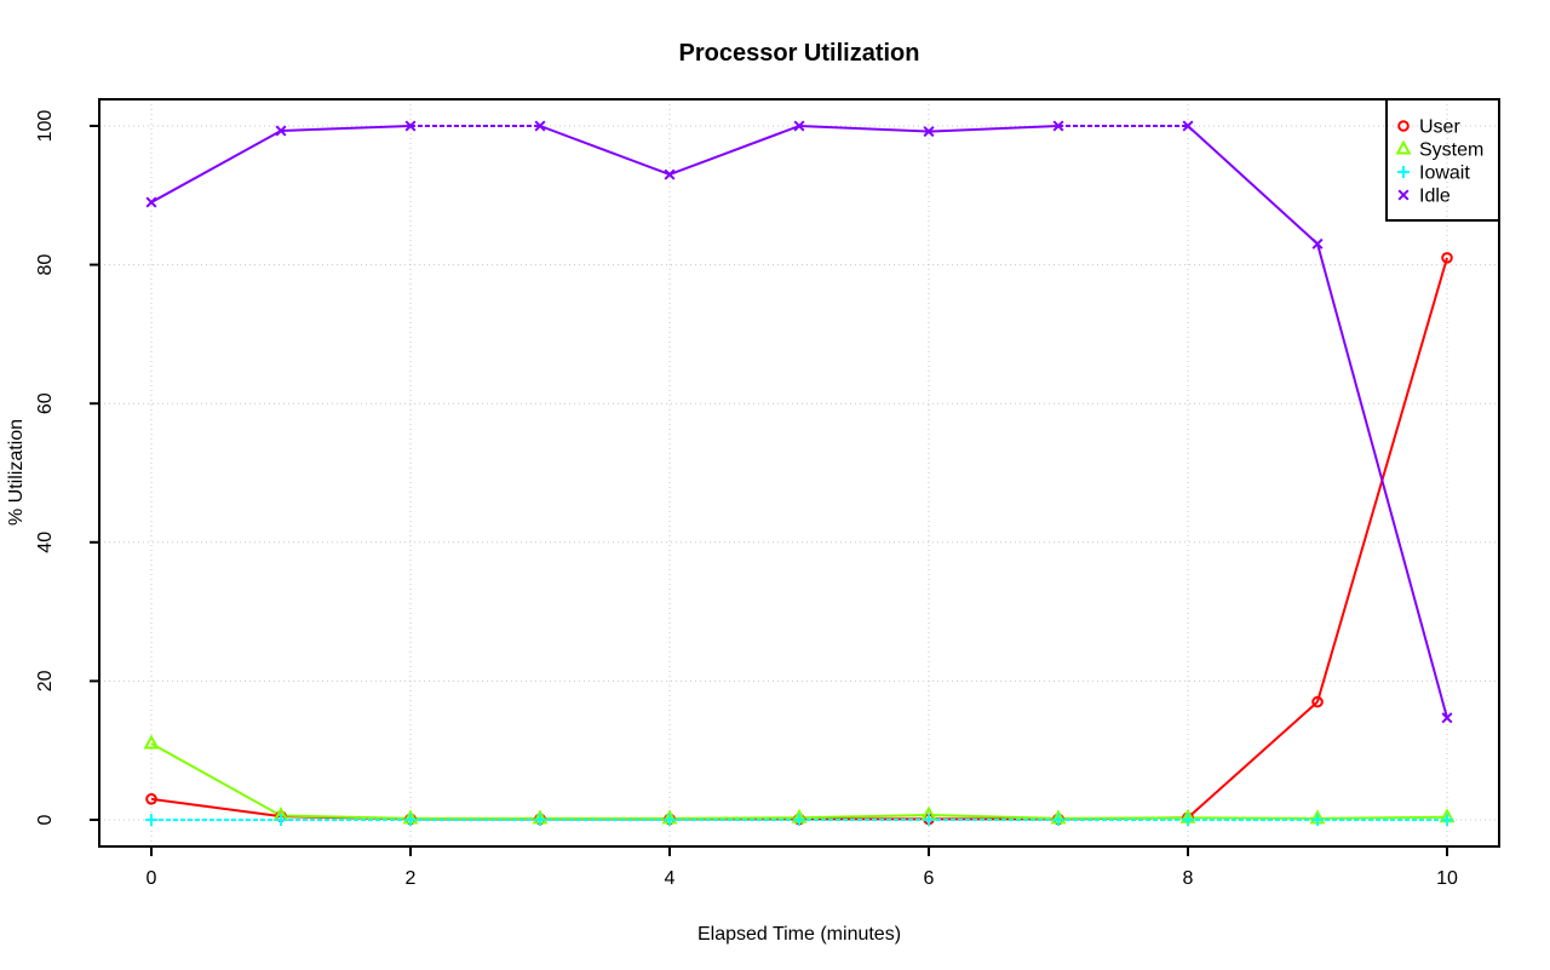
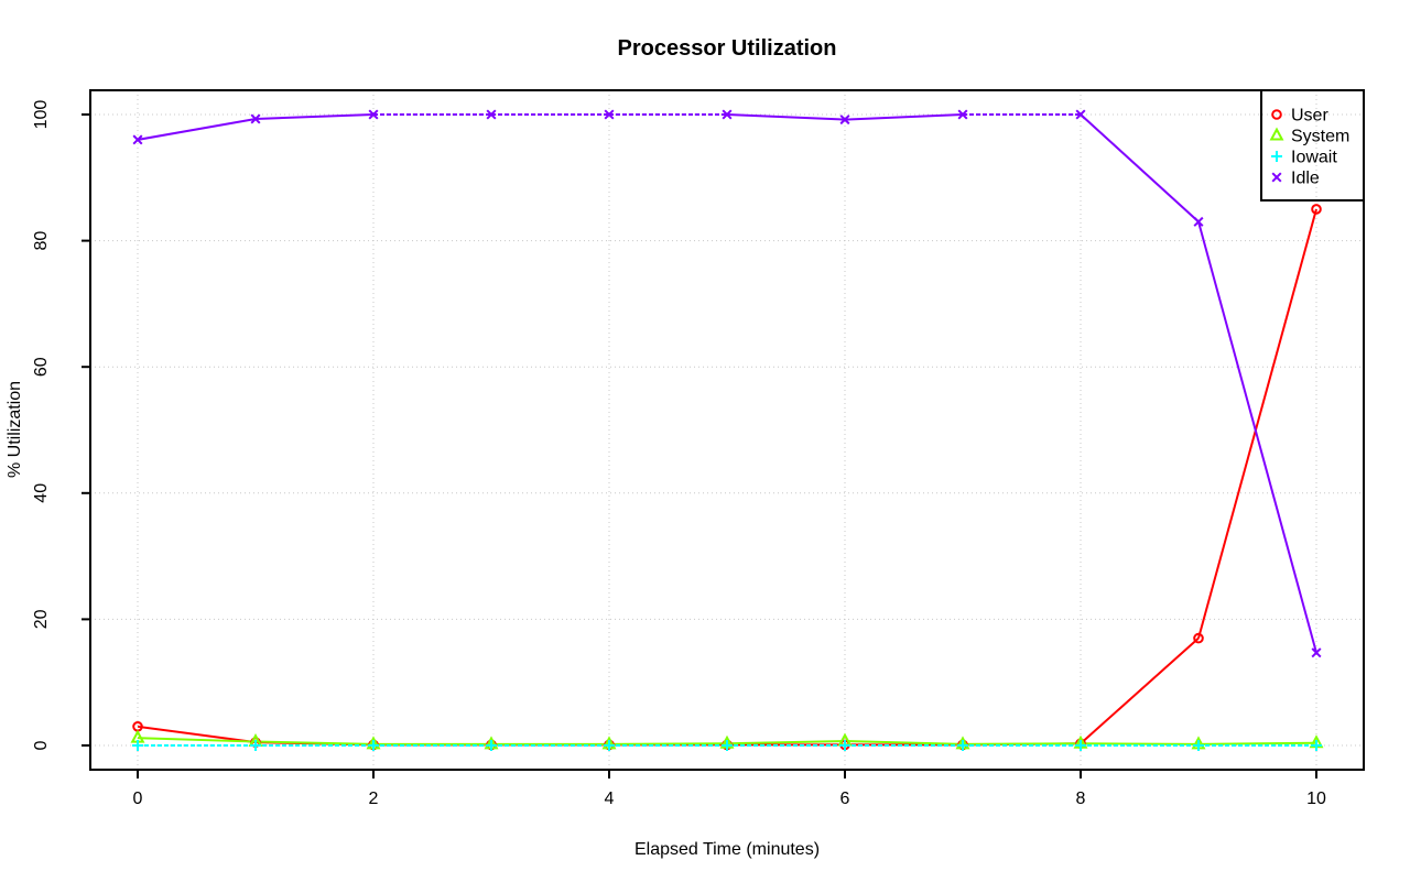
System/0: 11 -> 1
Idle/0: 89 -> 96
Idle/4: 93 -> 100
User/10: 81 -> 85
